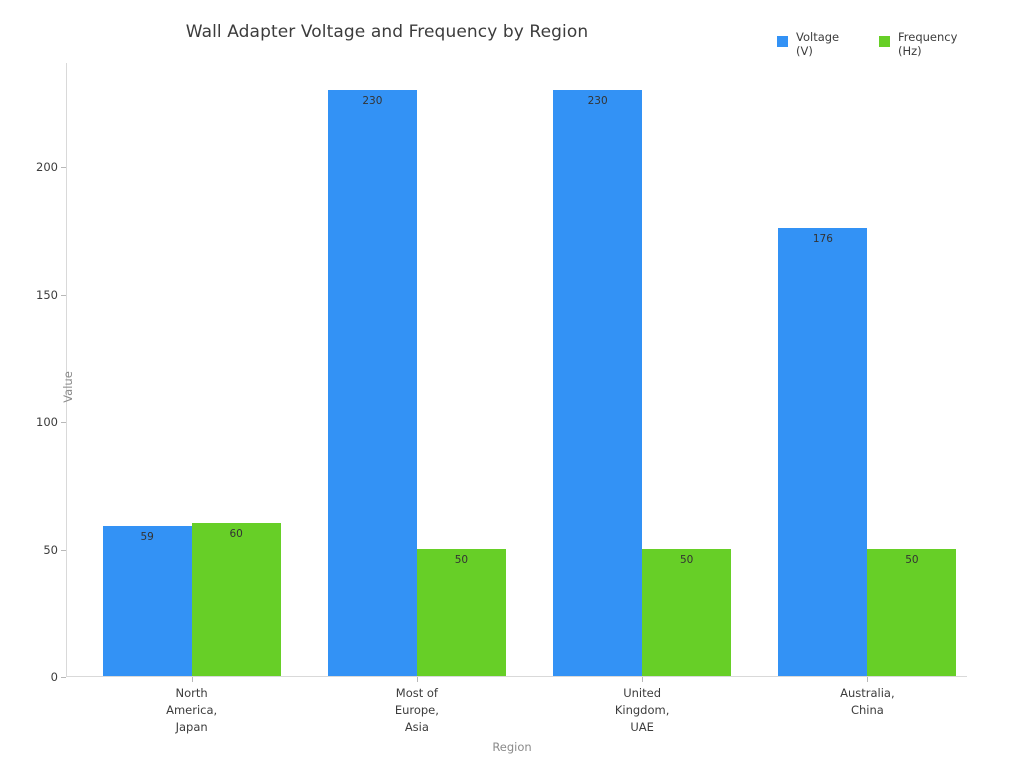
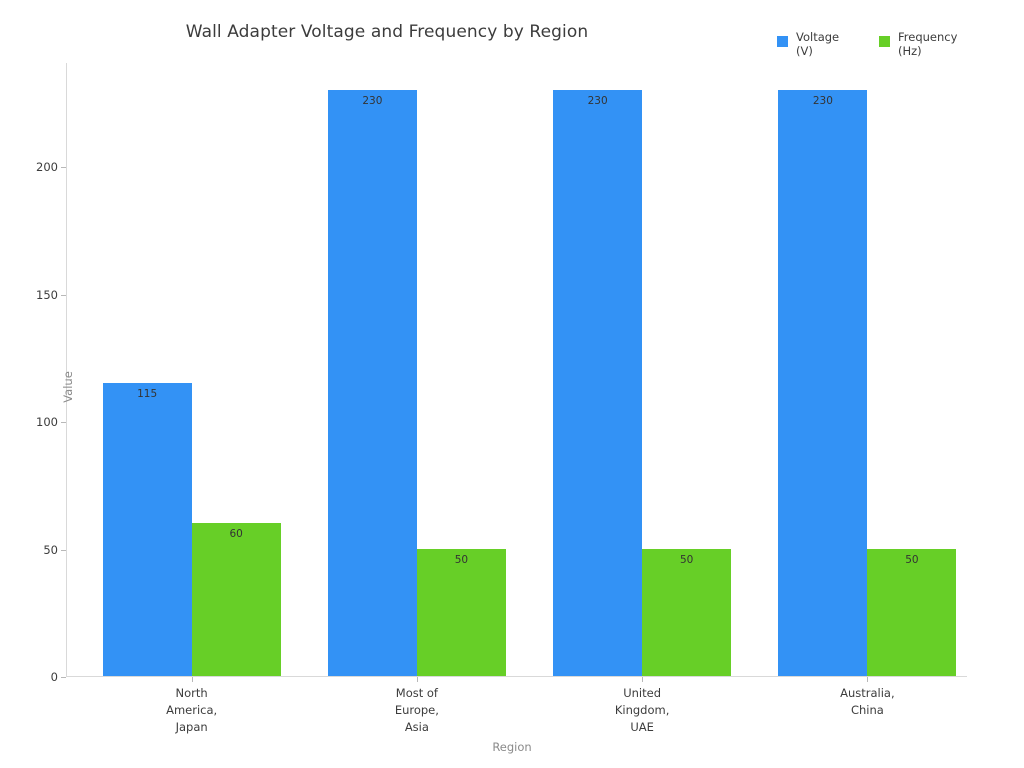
Voltage (V)/North America, Japan: 59 -> 115
Voltage (V)/Australia, China: 176 -> 230
